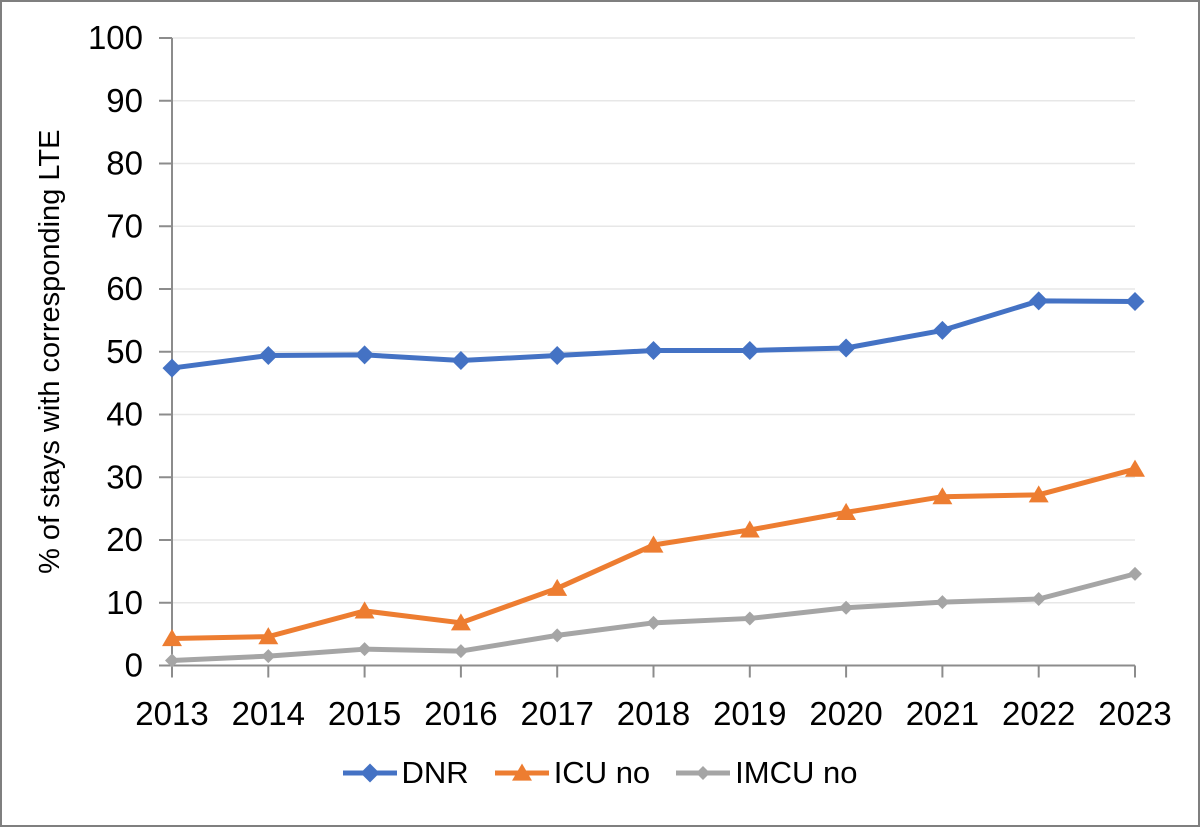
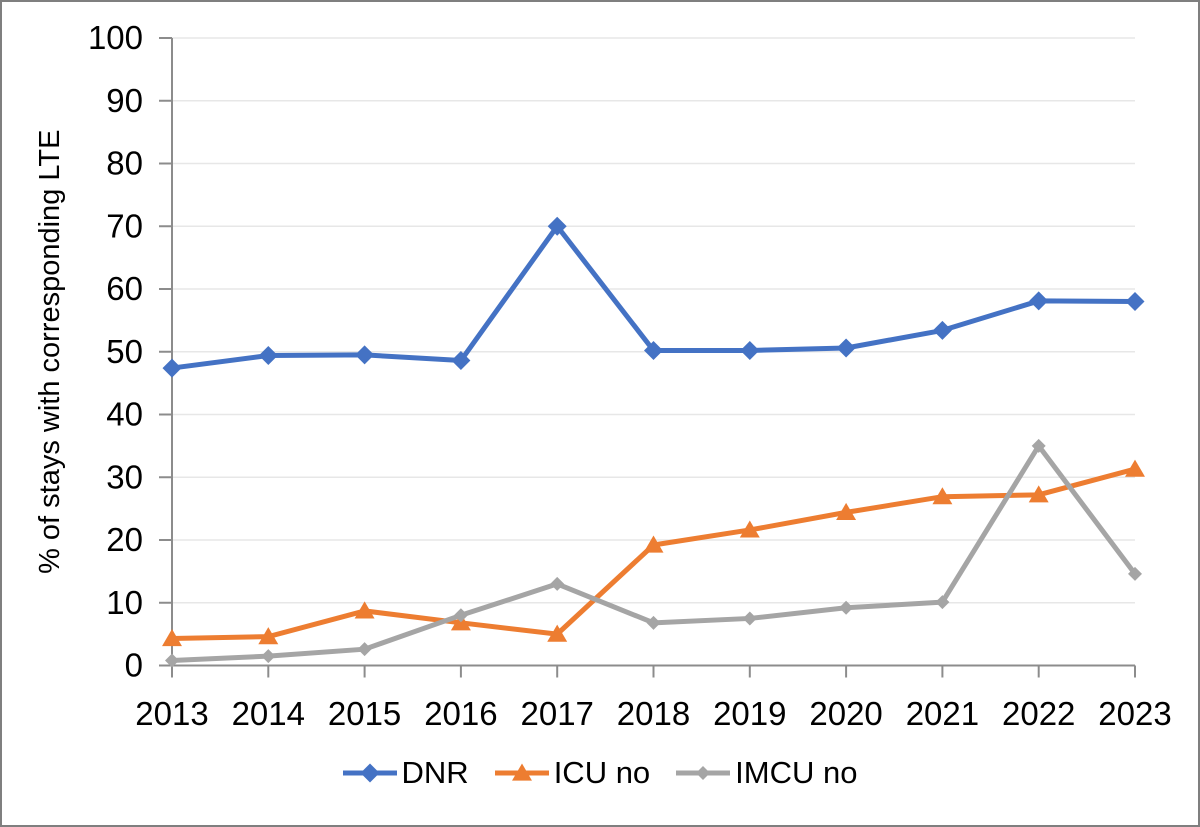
IMCU no/2016: 2 -> 8
DNR/2017: 49 -> 70
ICU no/2017: 12 -> 5
IMCU no/2017: 5 -> 13
IMCU no/2022: 11 -> 35
